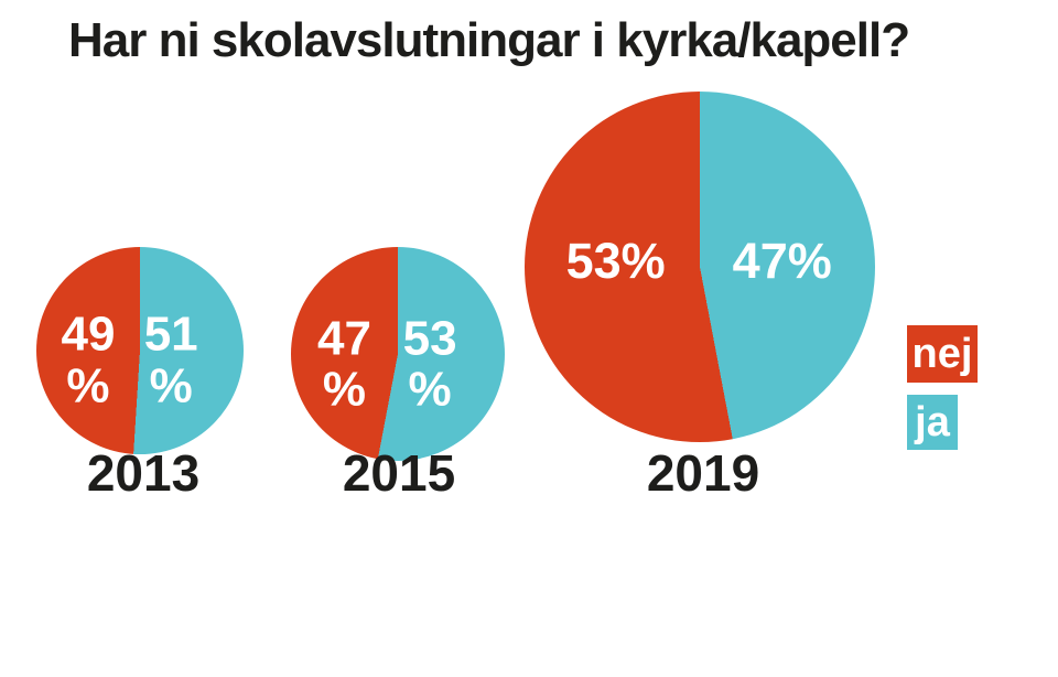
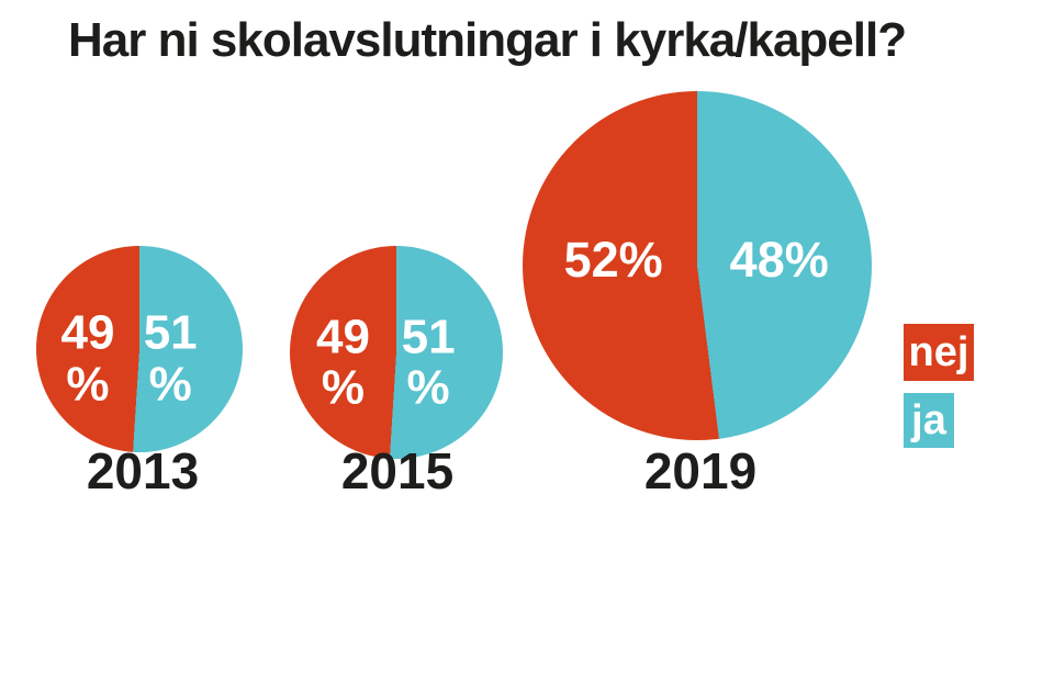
2015/nej: 47 -> 49
2015/ja: 53 -> 51
2019/nej: 53% -> 52%
2019/ja: 47% -> 48%
